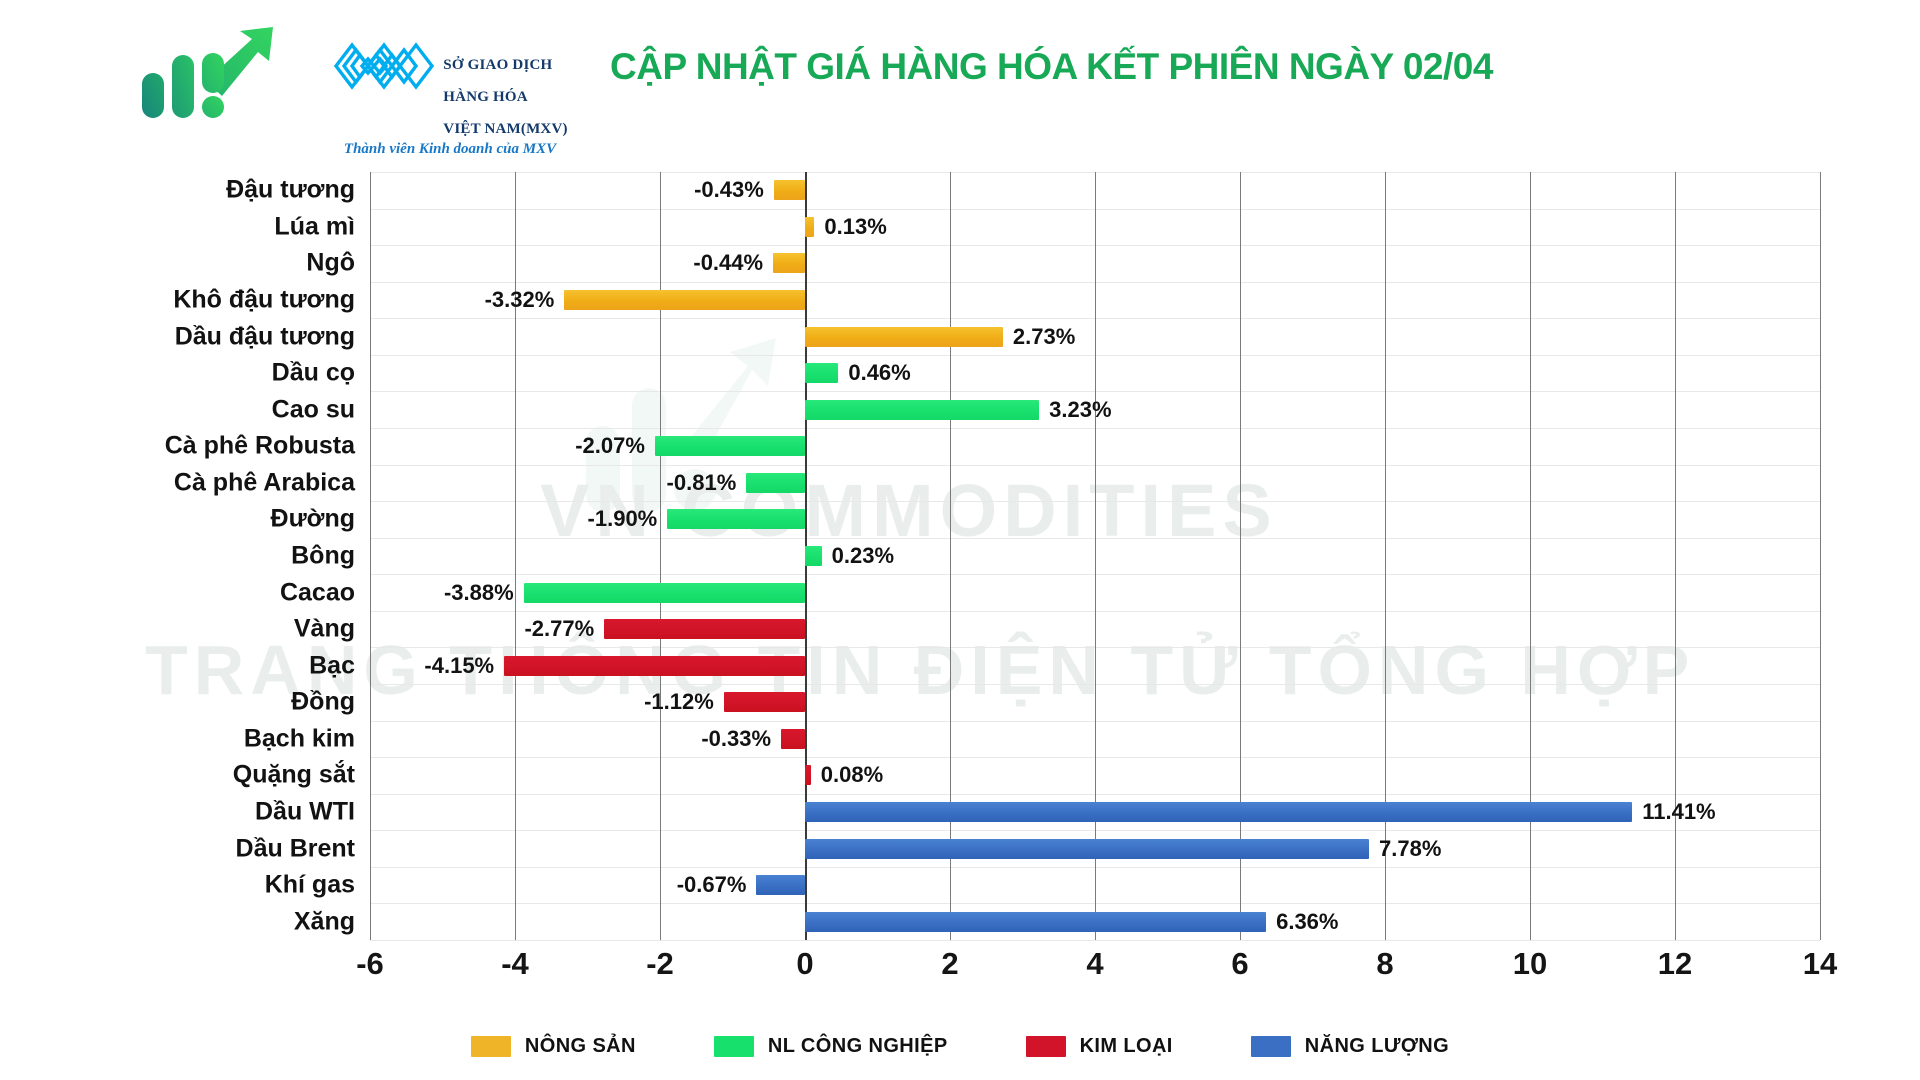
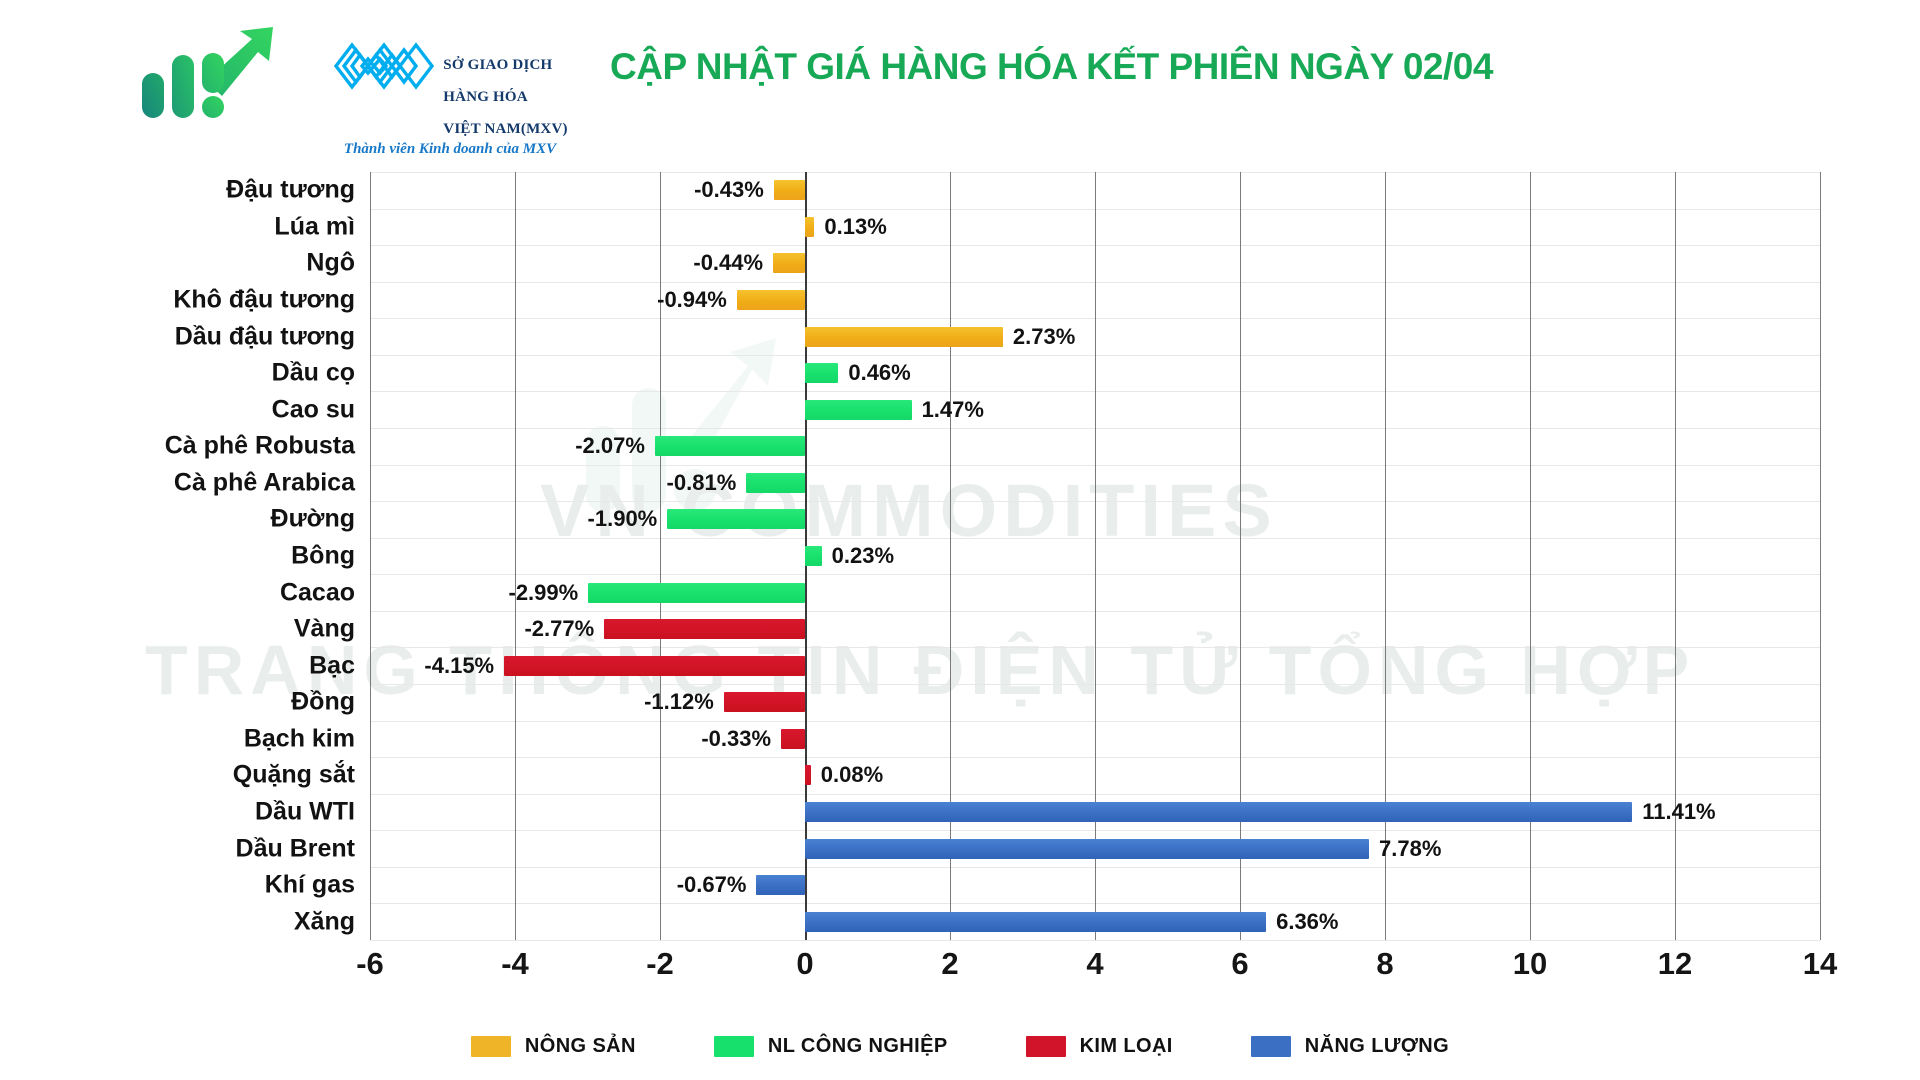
Khô đậu tương: -3.32% -> -0.94%
Cao su: 3.23% -> 1.47%
Cacao: -3.88% -> -2.99%
